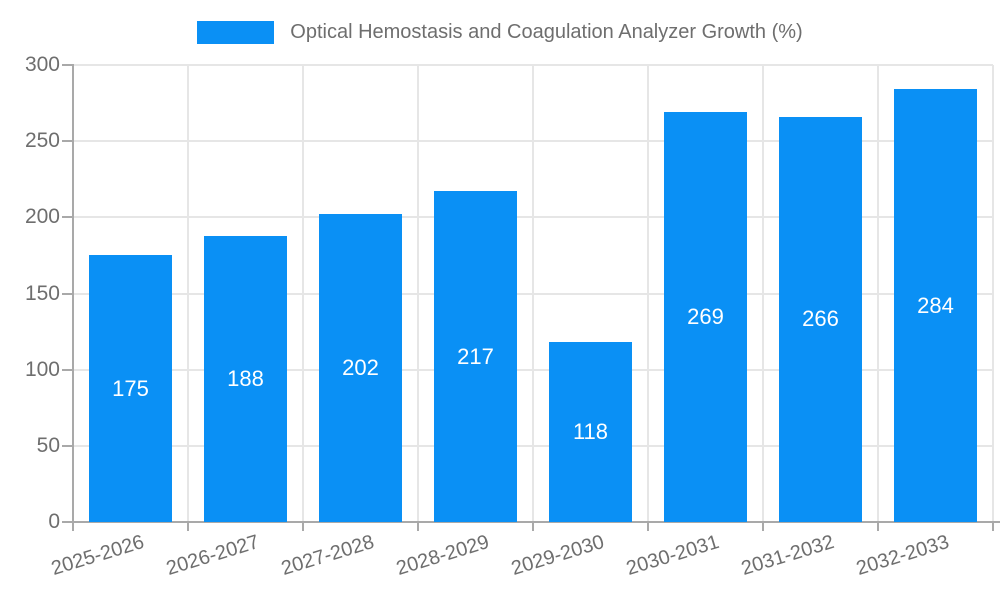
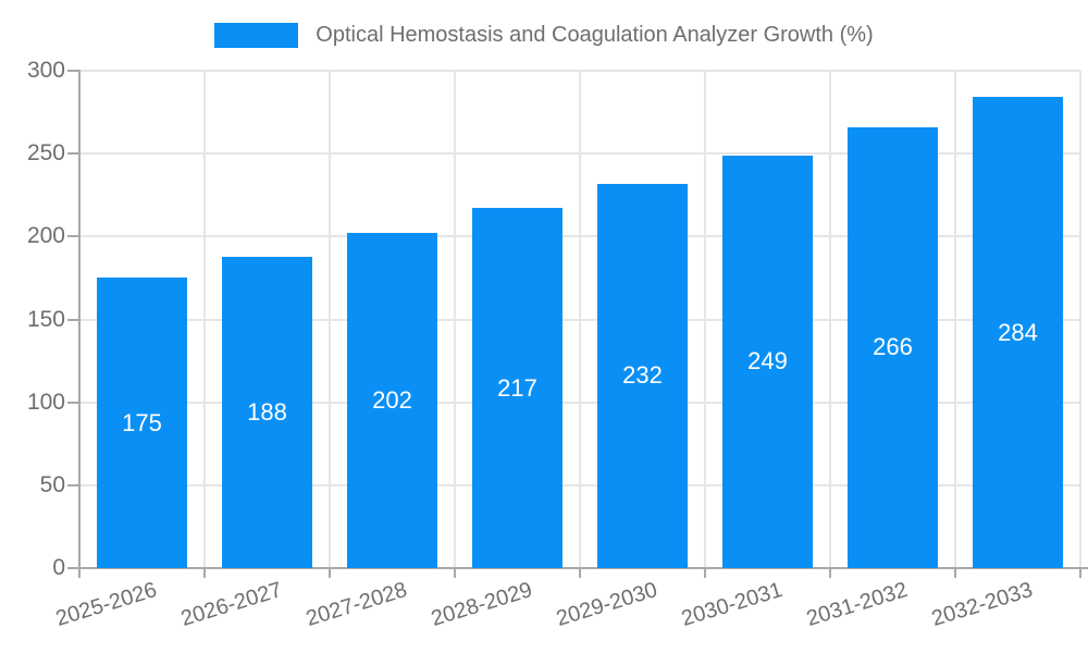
2029-2030: 118 -> 232
2030-2031: 269 -> 249
